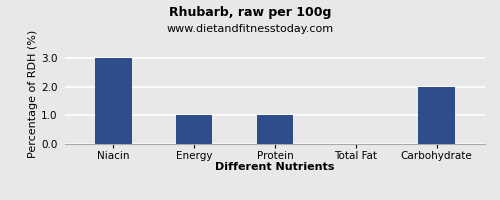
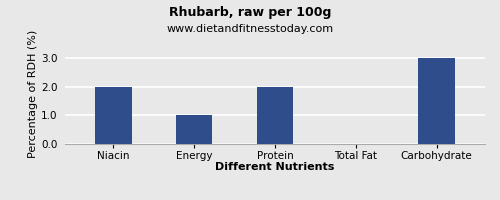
Niacin: 3 -> 2
Protein: 1 -> 2
Carbohydrate: 2 -> 3
